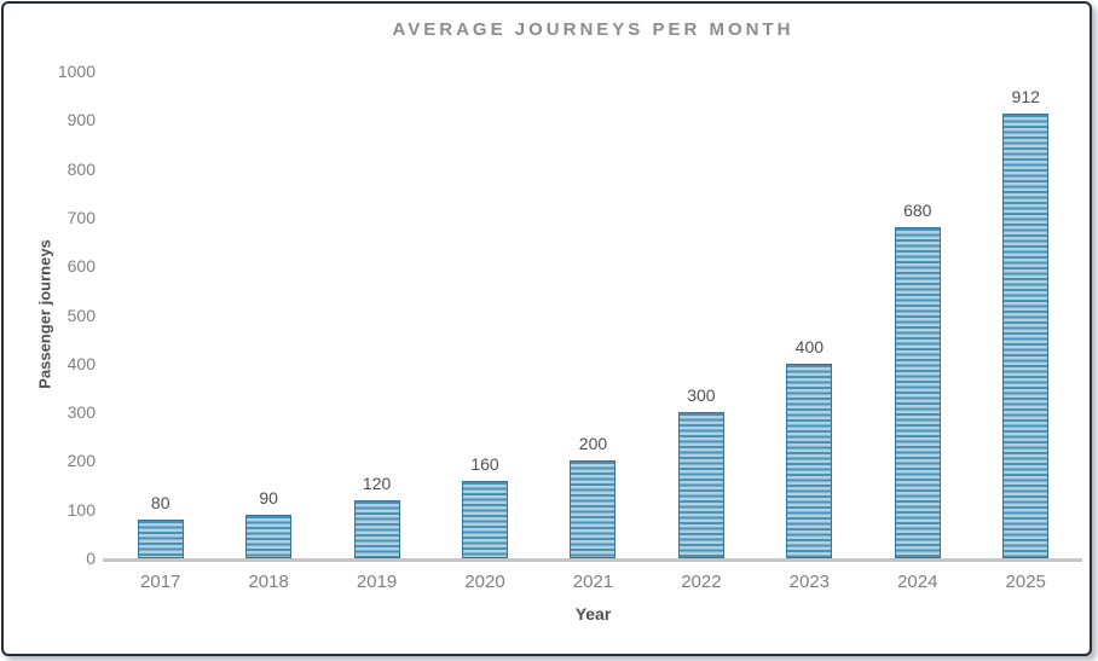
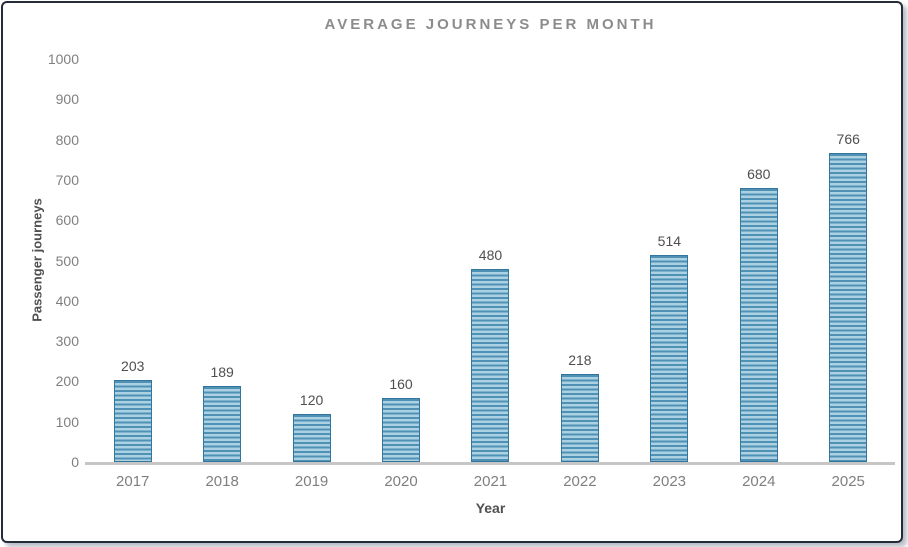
2017: 80 -> 203
2018: 90 -> 189
2021: 200 -> 480
2022: 300 -> 218
2023: 400 -> 514
2025: 912 -> 766
